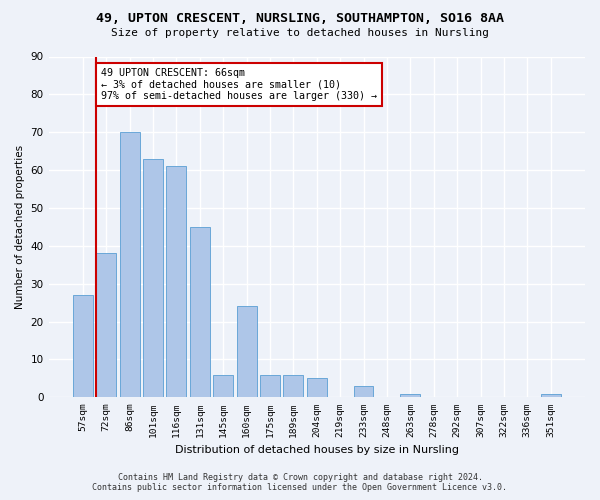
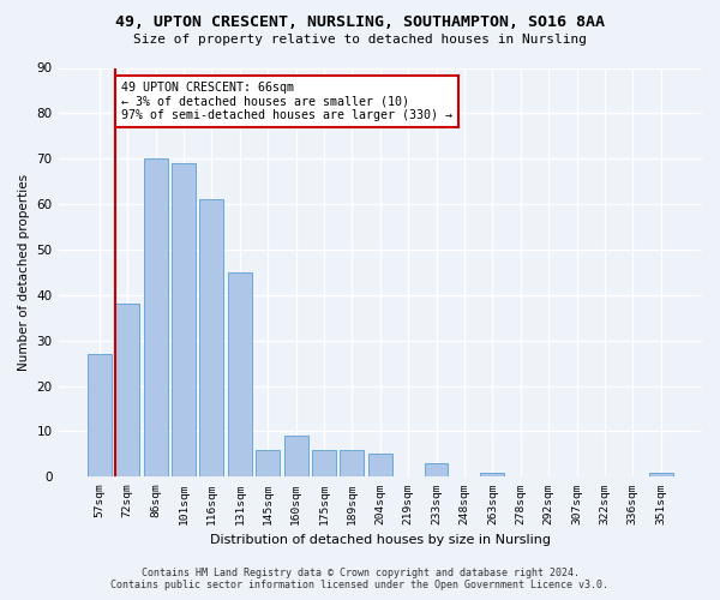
101sqm: 63 -> 69
160sqm: 24 -> 9
